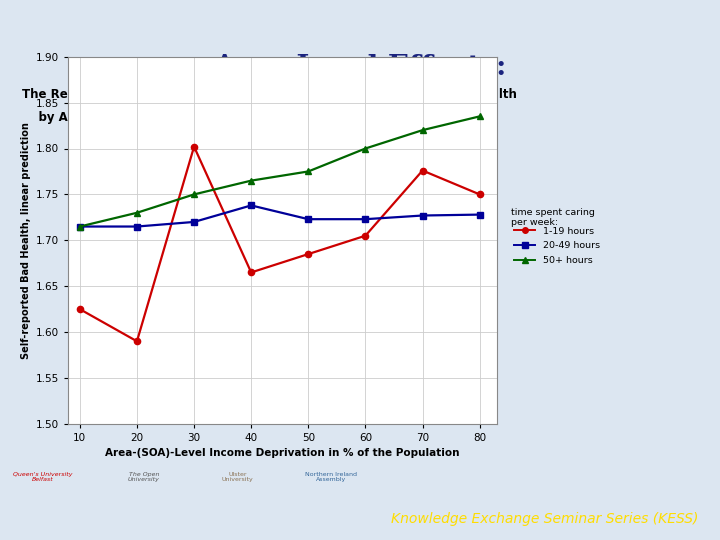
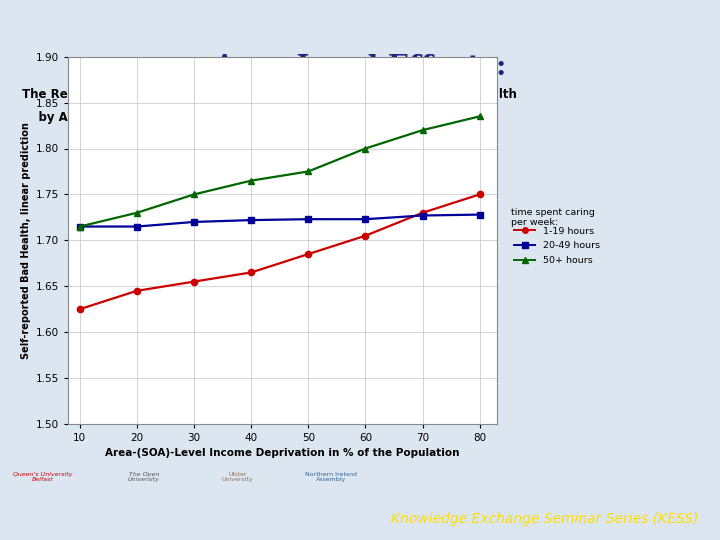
1-19 hours/20: 1.590 -> 1.645
1-19 hours/30: 1.802 -> 1.655
20-49 hours/40: 1.738 -> 1.722
1-19 hours/70: 1.776 -> 1.730
